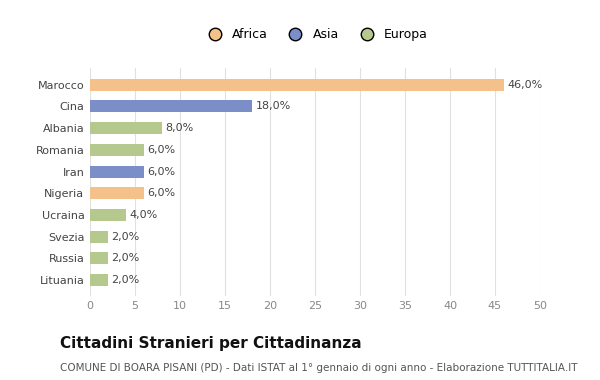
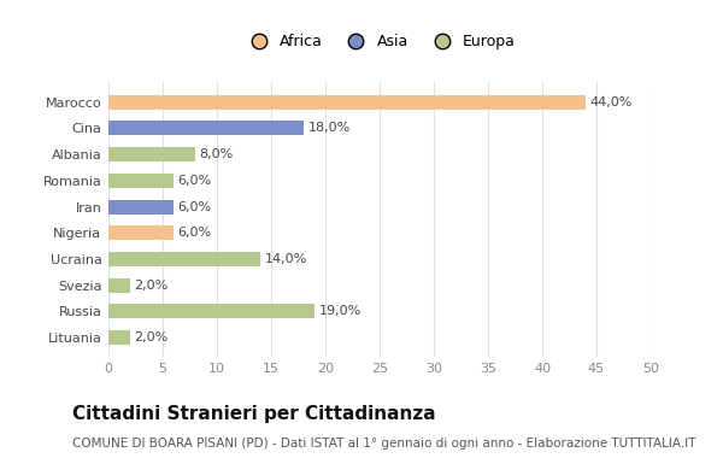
Marocco: 46,0% -> 44,0%
Ucraina: 4,0% -> 14,0%
Russia: 2,0% -> 19,0%
